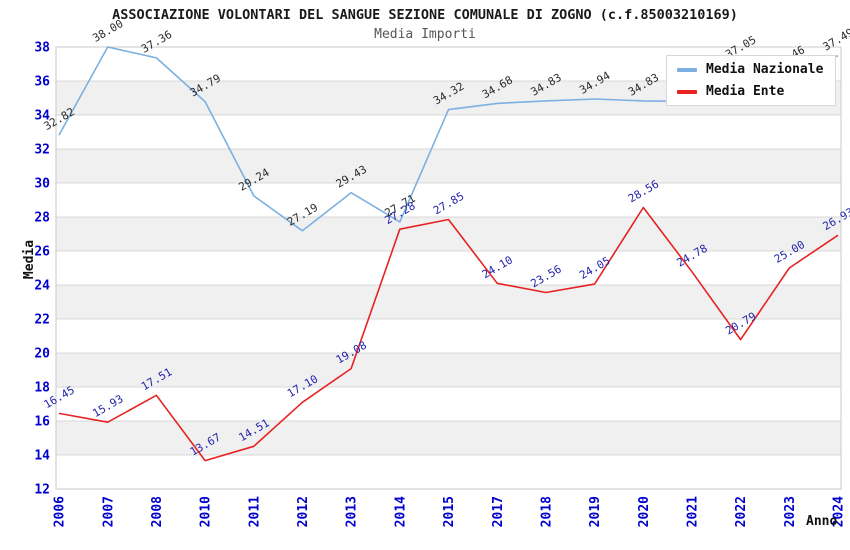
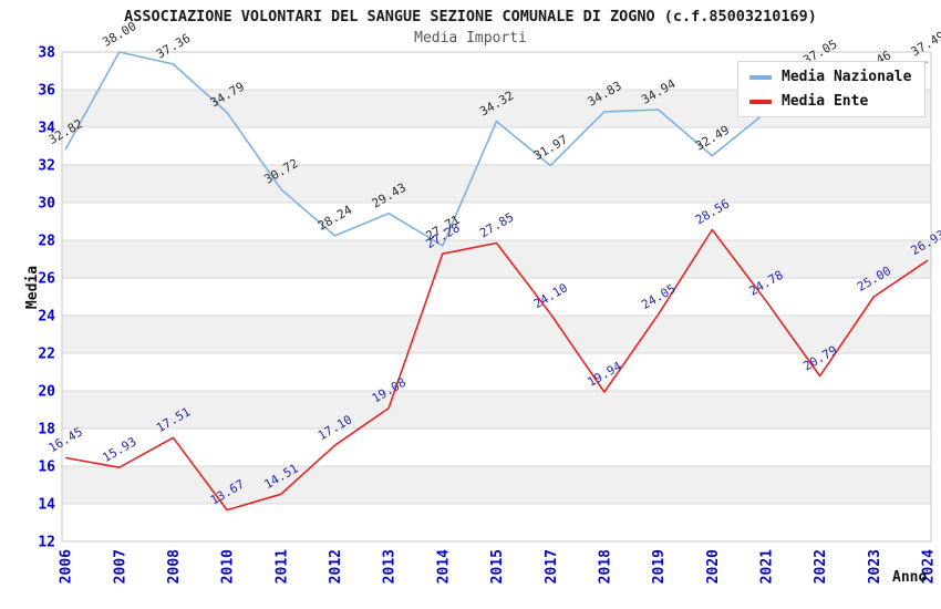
Media Nazionale/2011: 29.24 -> 30.72
Media Nazionale/2012: 27.19 -> 28.24
Media Nazionale/2017: 34.68 -> 31.97
Media Ente/2018: 23.56 -> 19.94
Media Nazionale/2020: 34.83 -> 32.49
